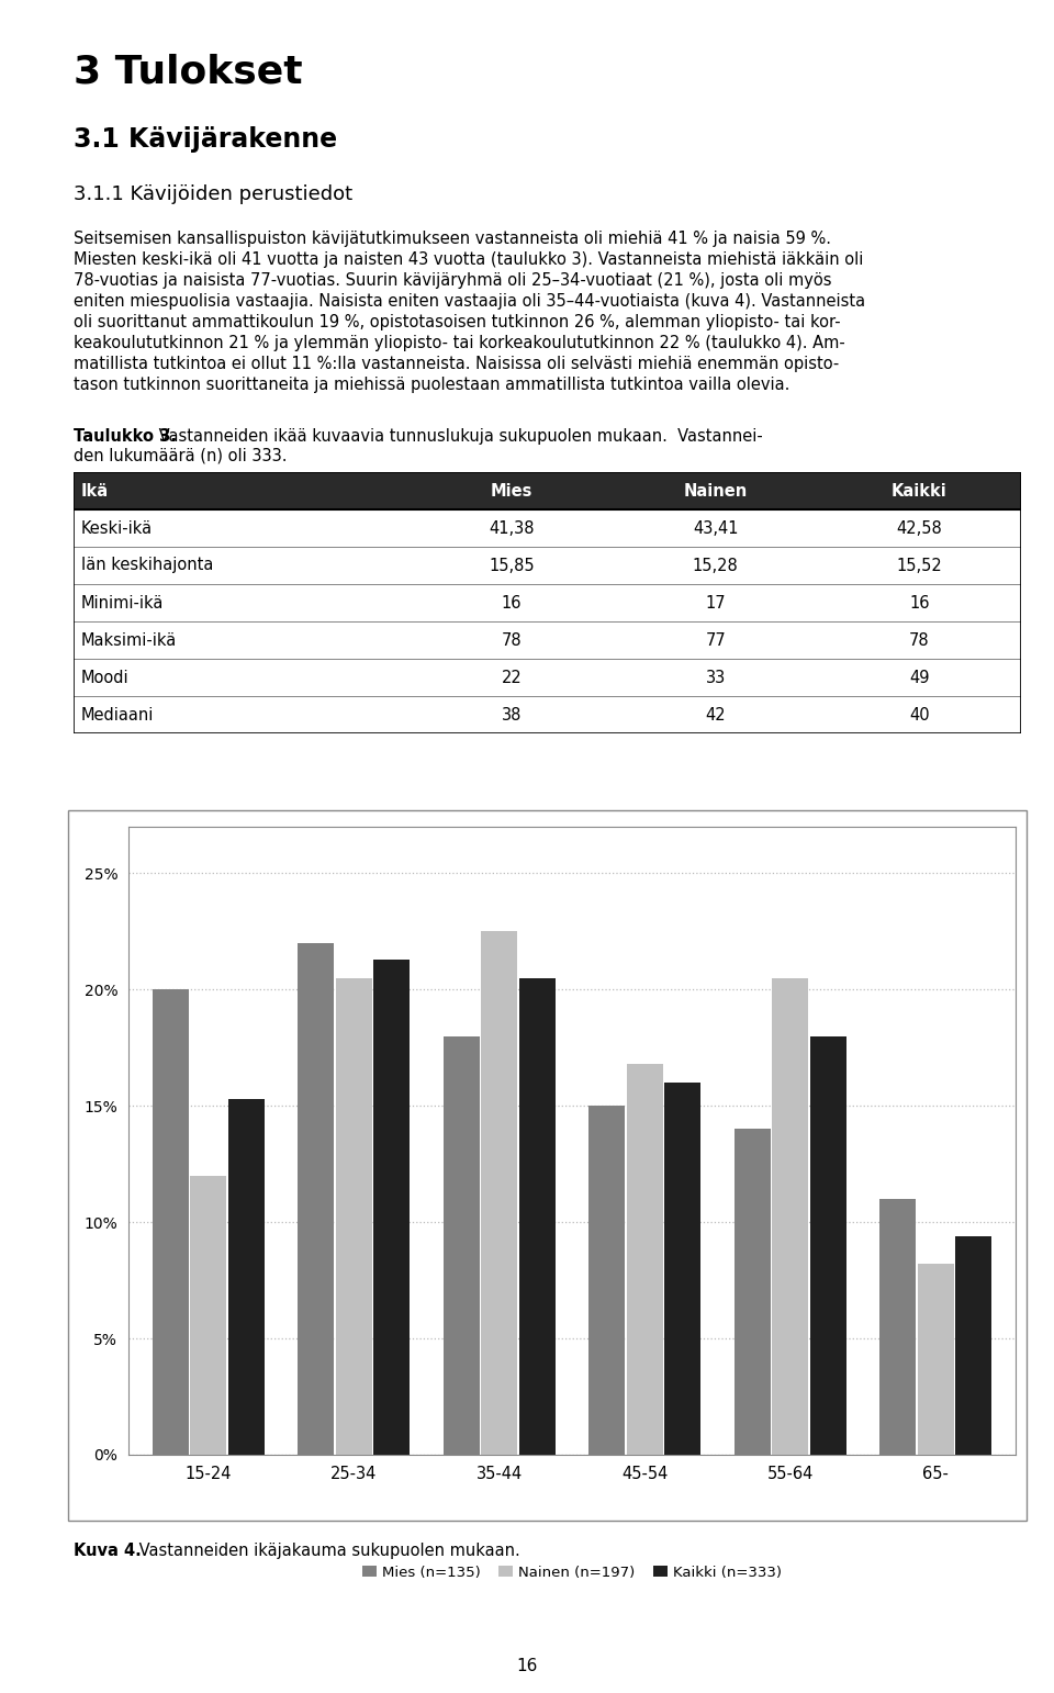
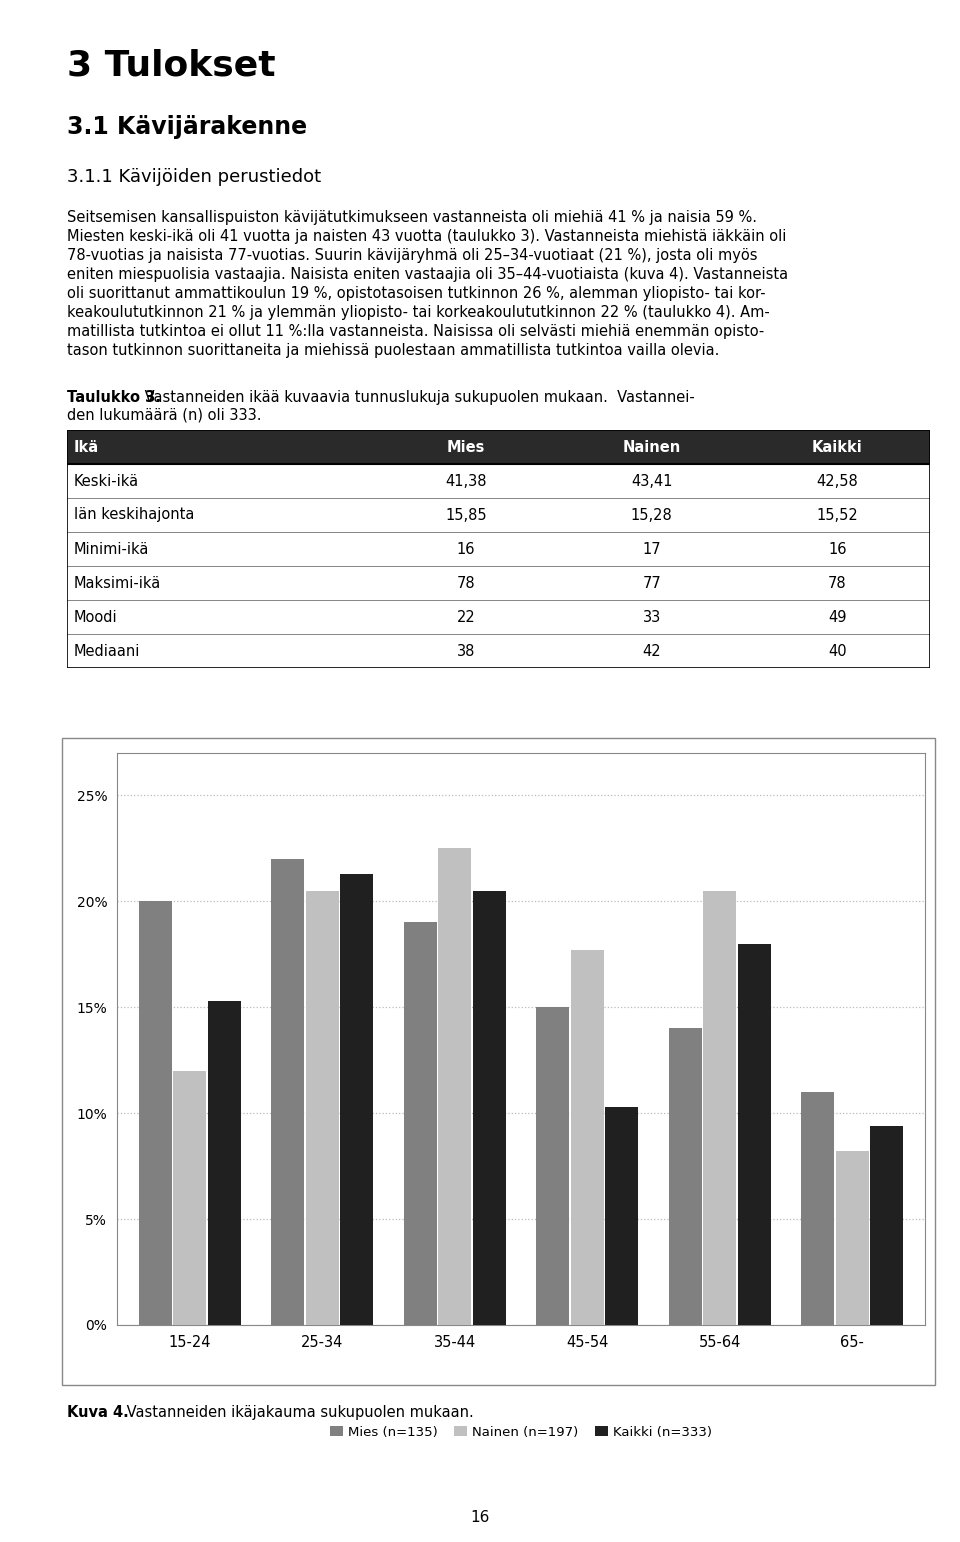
Mies (n=135)/35-44: 18% -> 19%
Nainen (n=197)/45-54: 16.8% -> 17.7%
Kaikki (n=333)/45-54: 16.0% -> 10.3%
